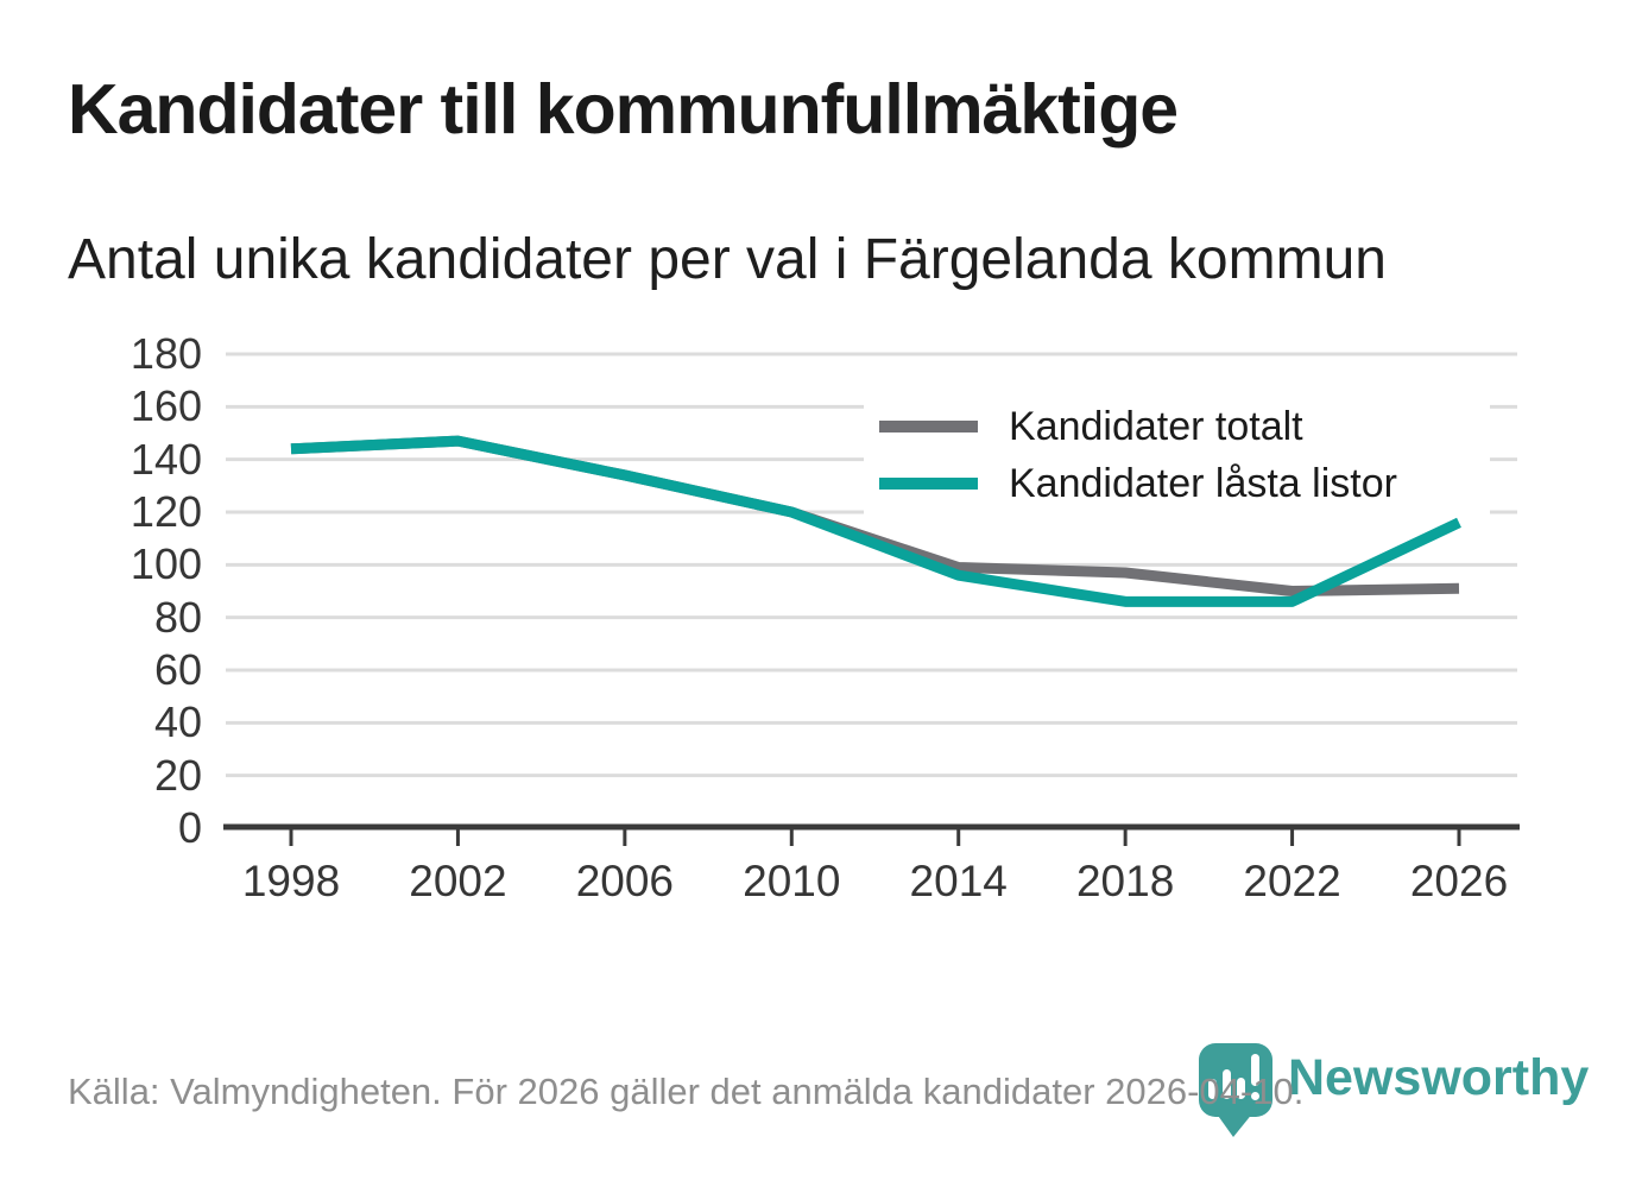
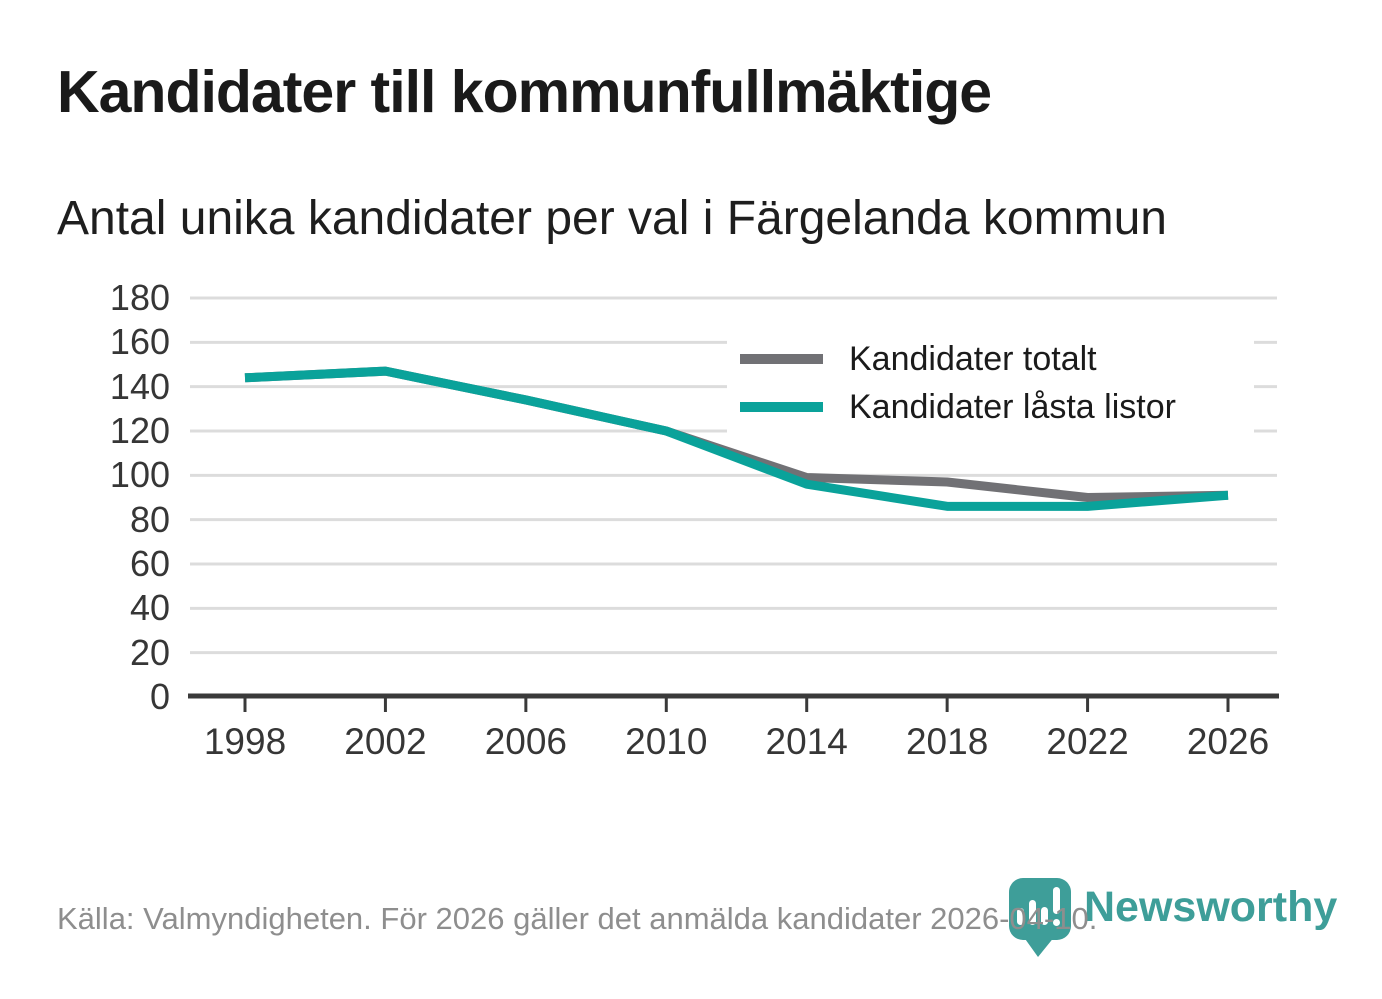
Kandidater låsta listor/2026: 116 -> 91
